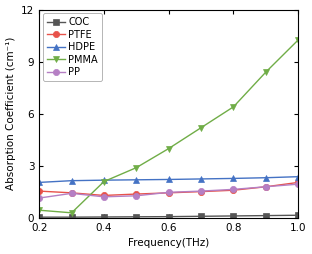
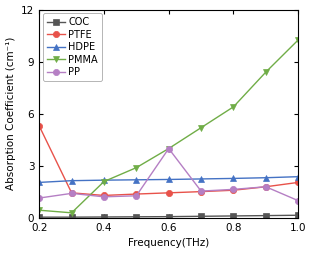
PTFE/0.2: 1.6 -> 5.3
PP/0.6: 1.5 -> 4.0
PP/1.0: 1.9 -> 1.0
